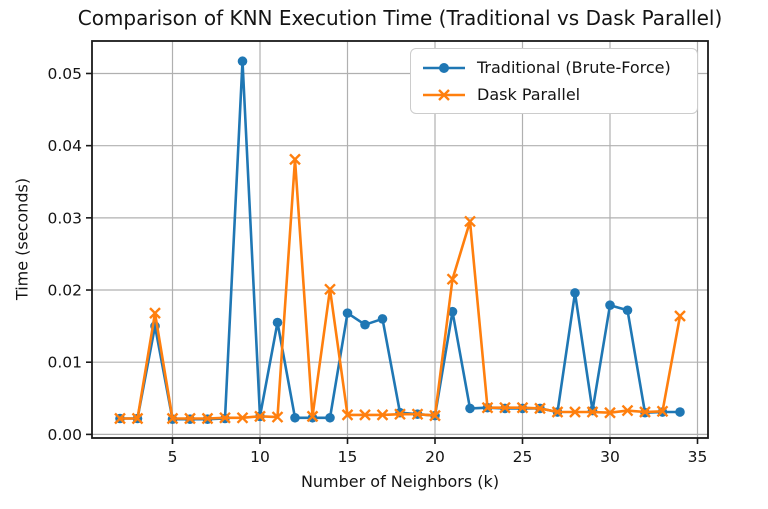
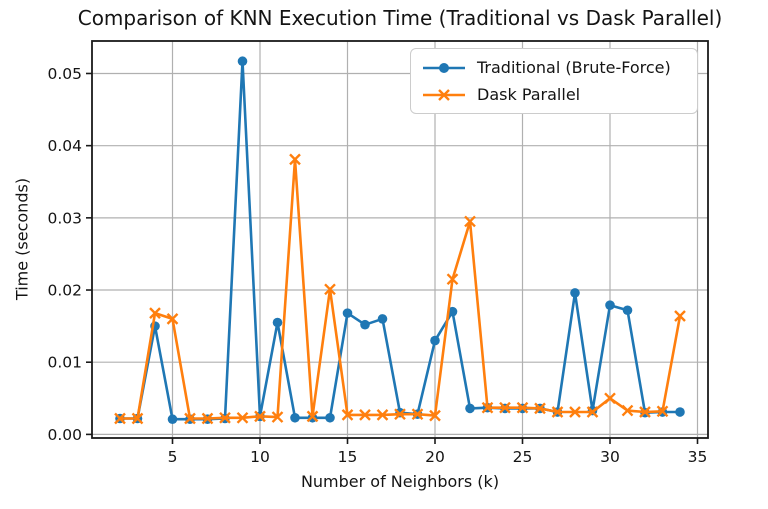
Dask Parallel/5: 0.002 -> 0.016
Traditional (Brute-Force)/20: 0.003 -> 0.013
Dask Parallel/30: 0.003 -> 0.005
